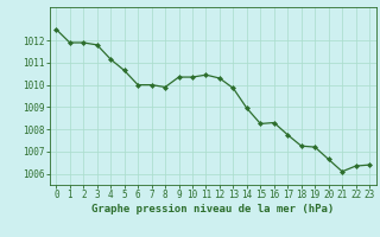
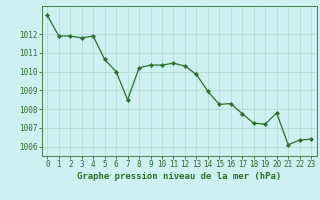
0: 1012.5 -> 1013.0
4: 1011.1 -> 1011.9
7: 1010.0 -> 1008.5
8: 1009.9 -> 1010.2
20: 1006.6 -> 1007.8
